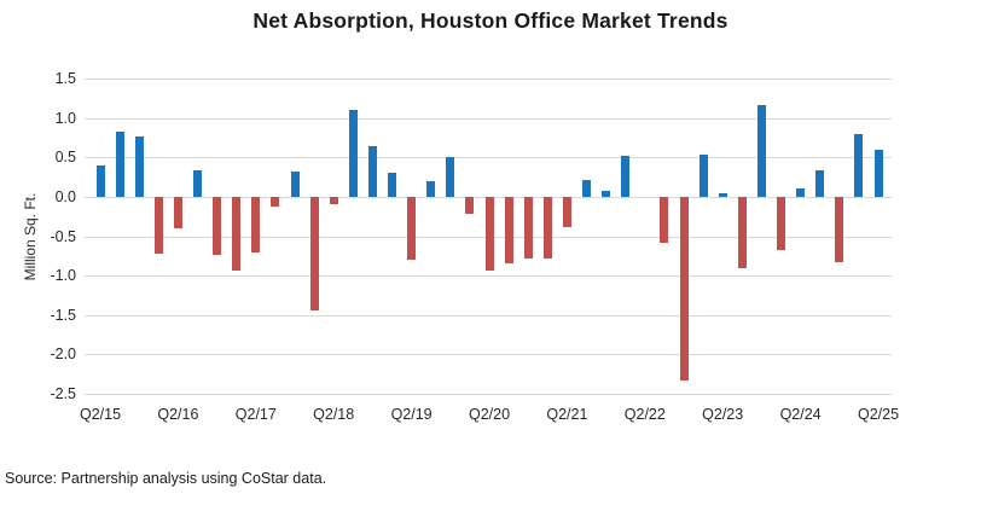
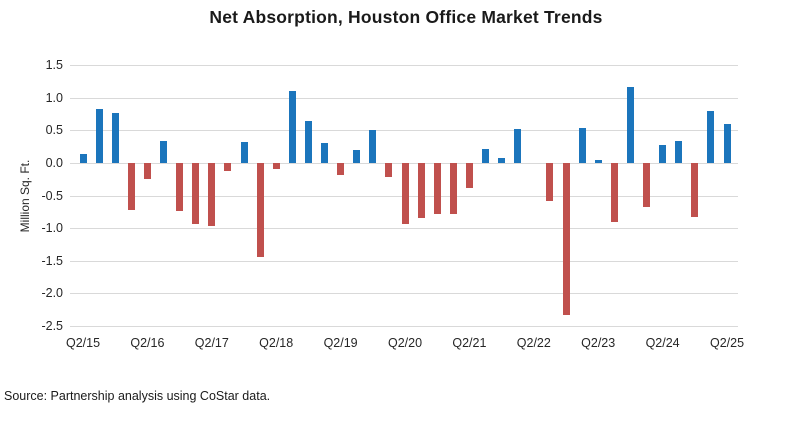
Q2/15: 0.4 -> 0.1
Q2/16: -0.4 -> -0.2
Q2/17: -0.7 -> -1.0
Q2/19: -0.8 -> -0.2
Q2/24: 0.1 -> 0.3
